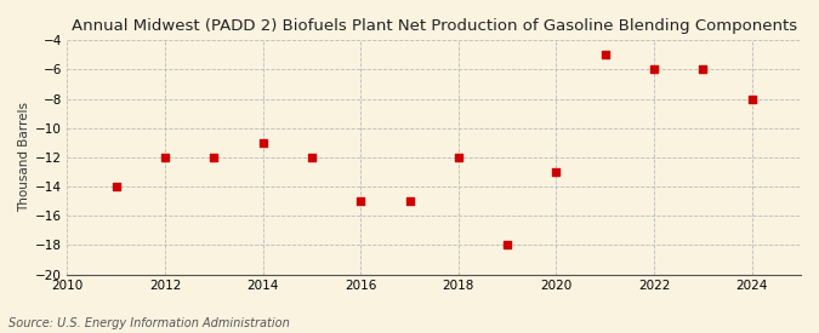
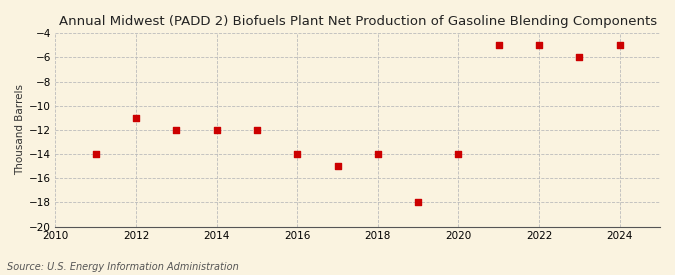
2012: -12 -> -11
2014: -11 -> -12
2016: -15 -> -14
2018: -12 -> -14
2020: -13 -> -14
2022: -6 -> -5
2024: -8 -> -5
